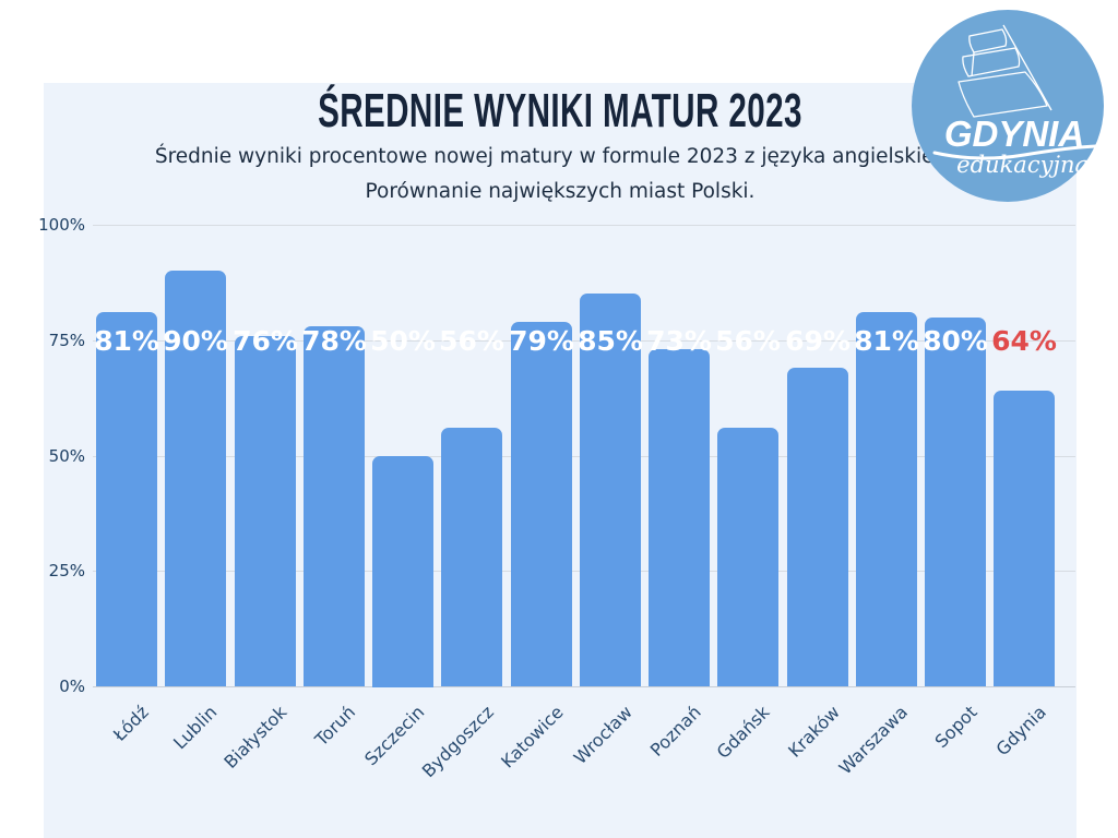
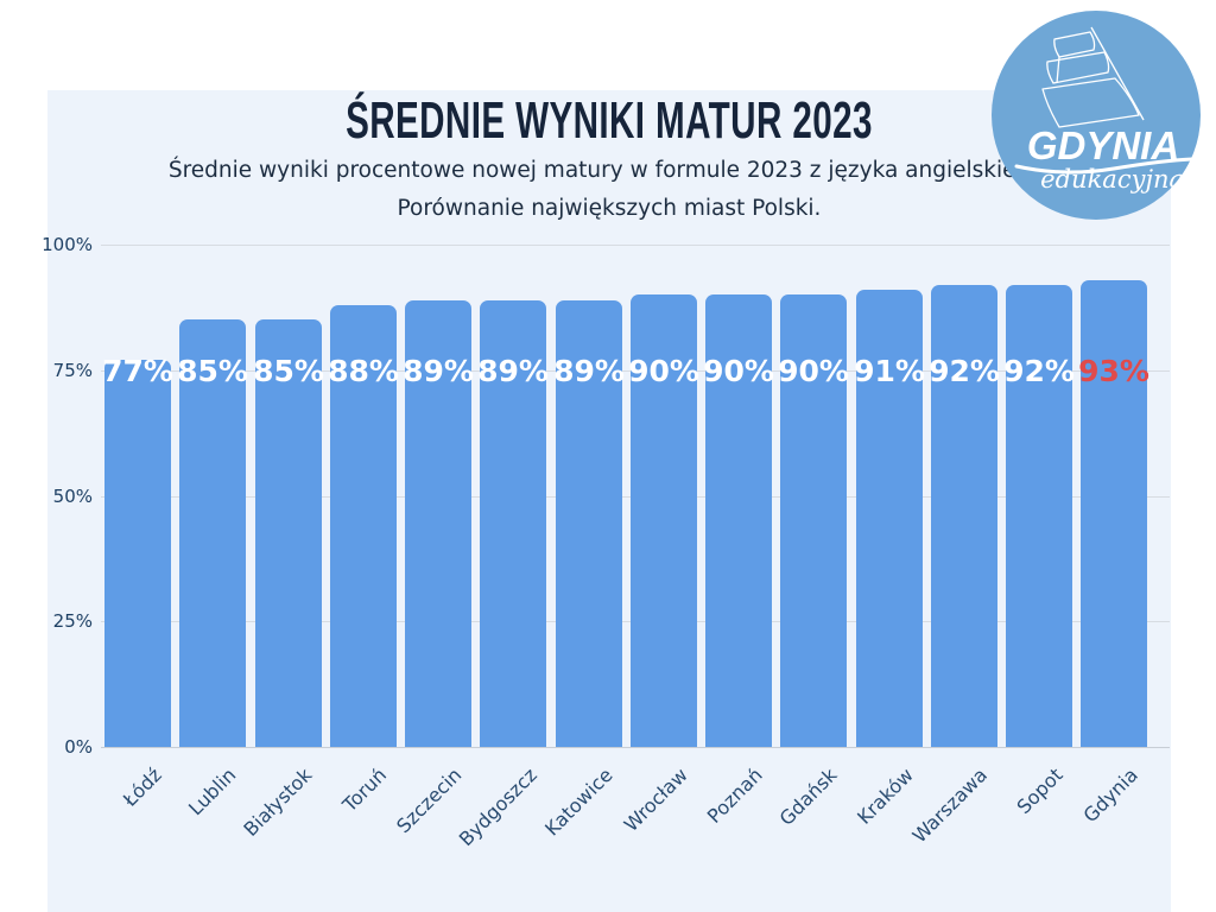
Łódź: 81% -> 77%
Lublin: 90% -> 85%
Białystok: 76% -> 85%
Toruń: 78% -> 88%
Szczecin: 50% -> 89%
Bydgoszcz: 56% -> 89%
Katowice: 79% -> 89%
Wrocław: 85% -> 90%
Poznań: 73% -> 90%
Gdańsk: 56% -> 90%
Kraków: 69% -> 91%
Warszawa: 81% -> 92%
Sopot: 80% -> 92%
Gdynia: 64% -> 93%
